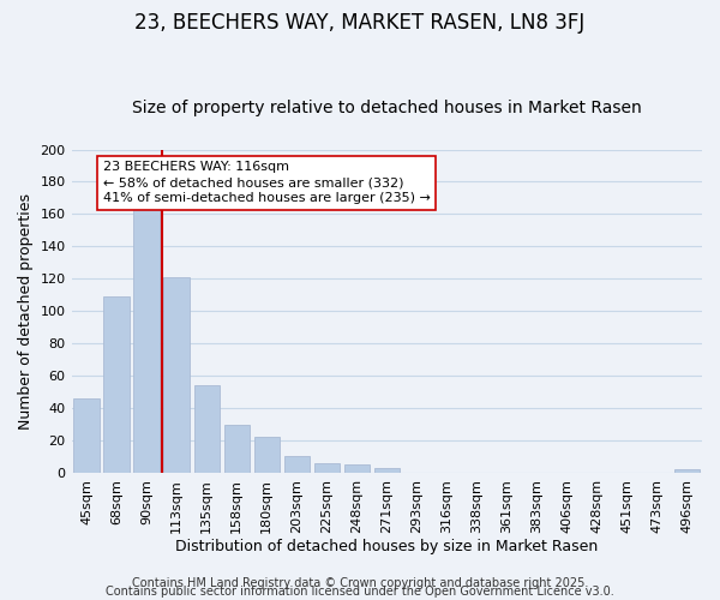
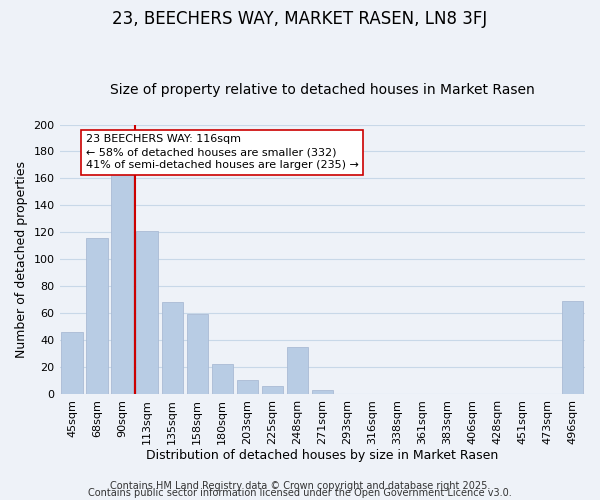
68sqm: 109 -> 116
135sqm: 54 -> 68
158sqm: 30 -> 59
248sqm: 5 -> 35
496sqm: 2 -> 69
